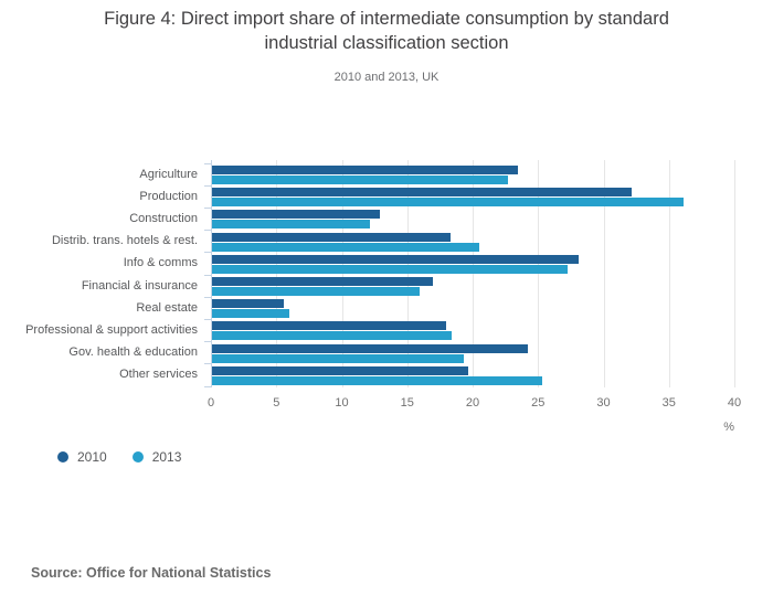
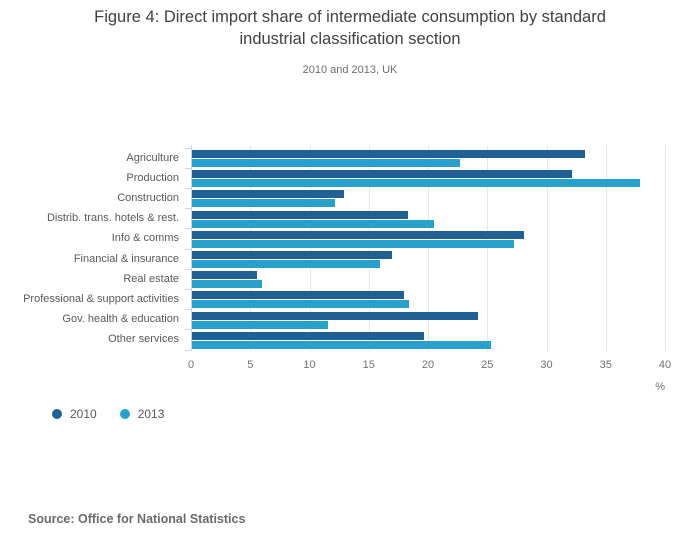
2010/Agriculture: 23.4 -> 33.2
2013/Production: 36.0 -> 37.8
2013/Gov. health & education: 19.2 -> 11.5
